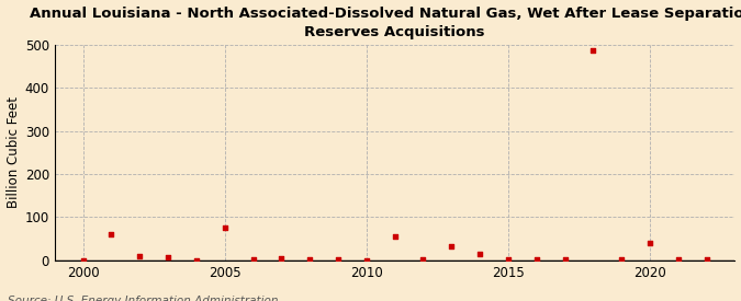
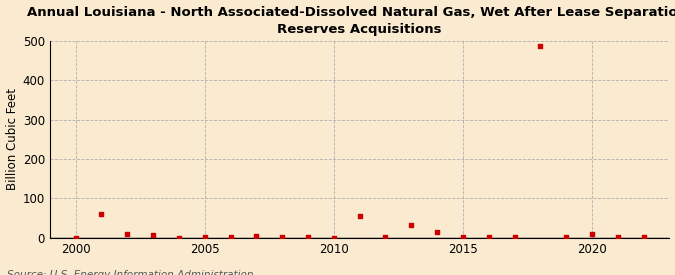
2005: 75 -> 2
2020: 40 -> 10
